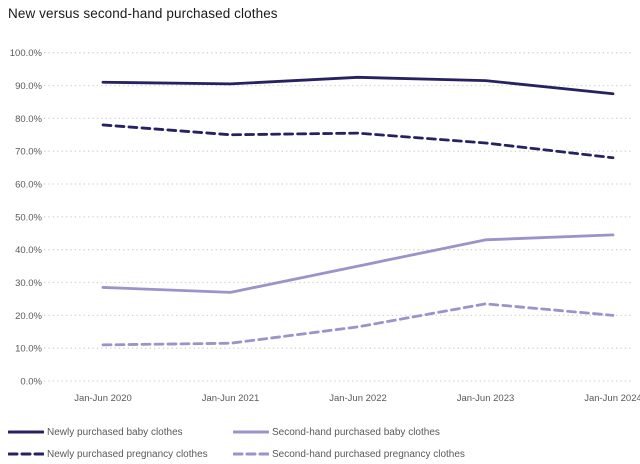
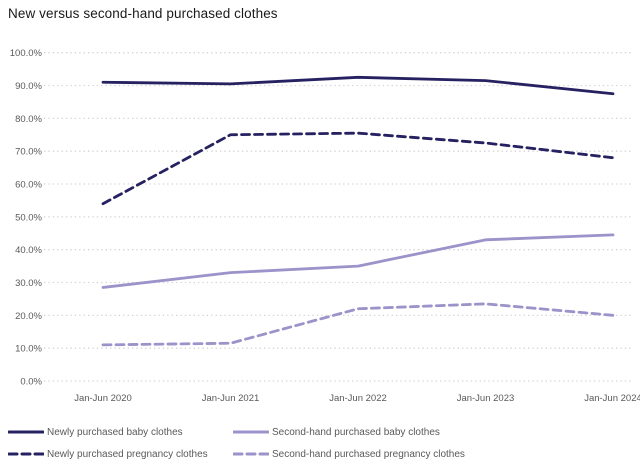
Newly purchased pregnancy clothes/Jan-Jun 2020: 78% -> 54%
Second-hand purchased baby clothes/Jan-Jun 2021: 27% -> 33%
Second-hand purchased pregnancy clothes/Jan-Jun 2022: 16% -> 22%
